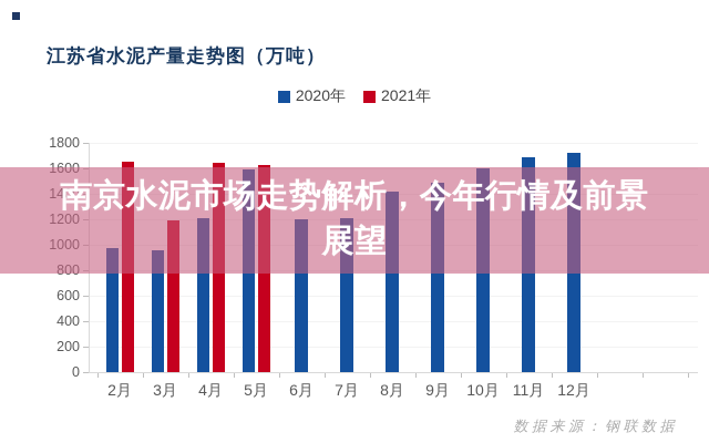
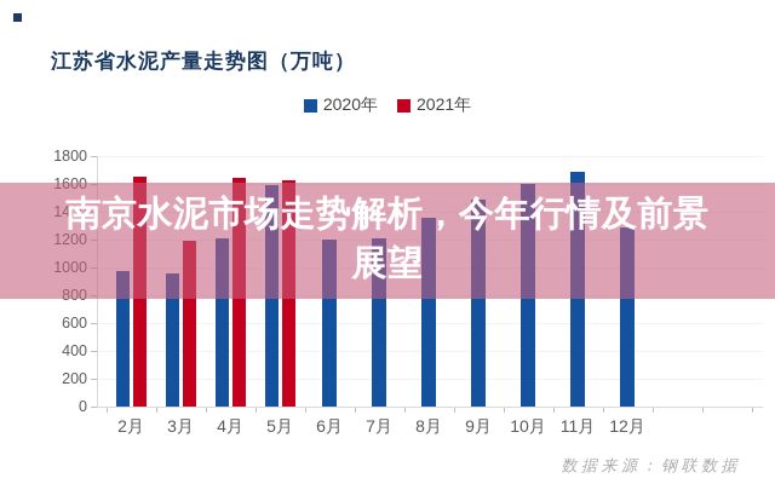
2020年/8月: 1420 -> 1360
2020年/12月: 1720 -> 1290
